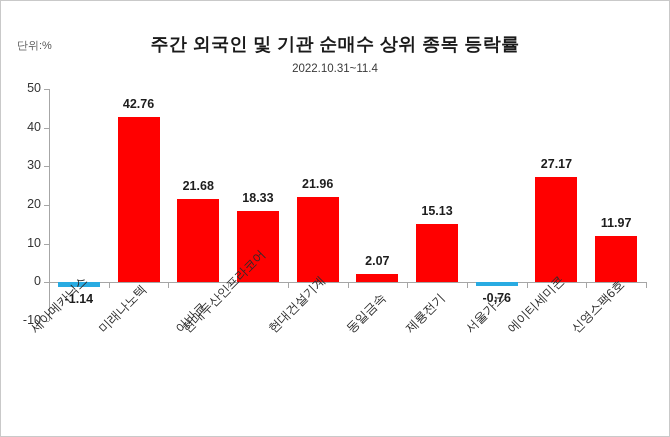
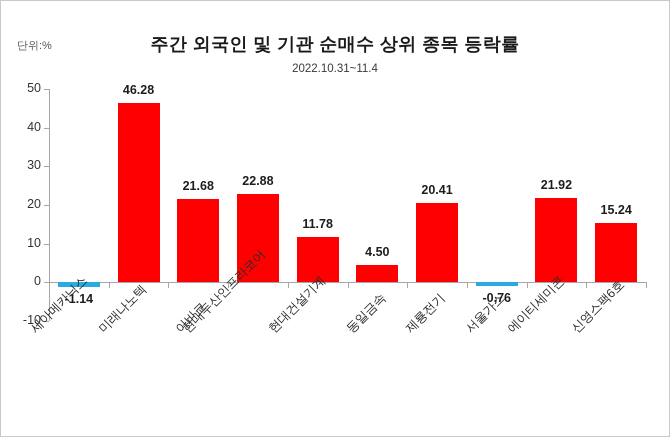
미래나노텍: 42.76 -> 46.28
현대두산인프라코어: 18.33 -> 22.88
현대건설기계: 21.96 -> 11.78
동일금속: 2.07 -> 4.50
제룡전기: 15.13 -> 20.41
에이티세미콘: 27.17 -> 21.92
신영스팩6호: 11.97 -> 15.24
